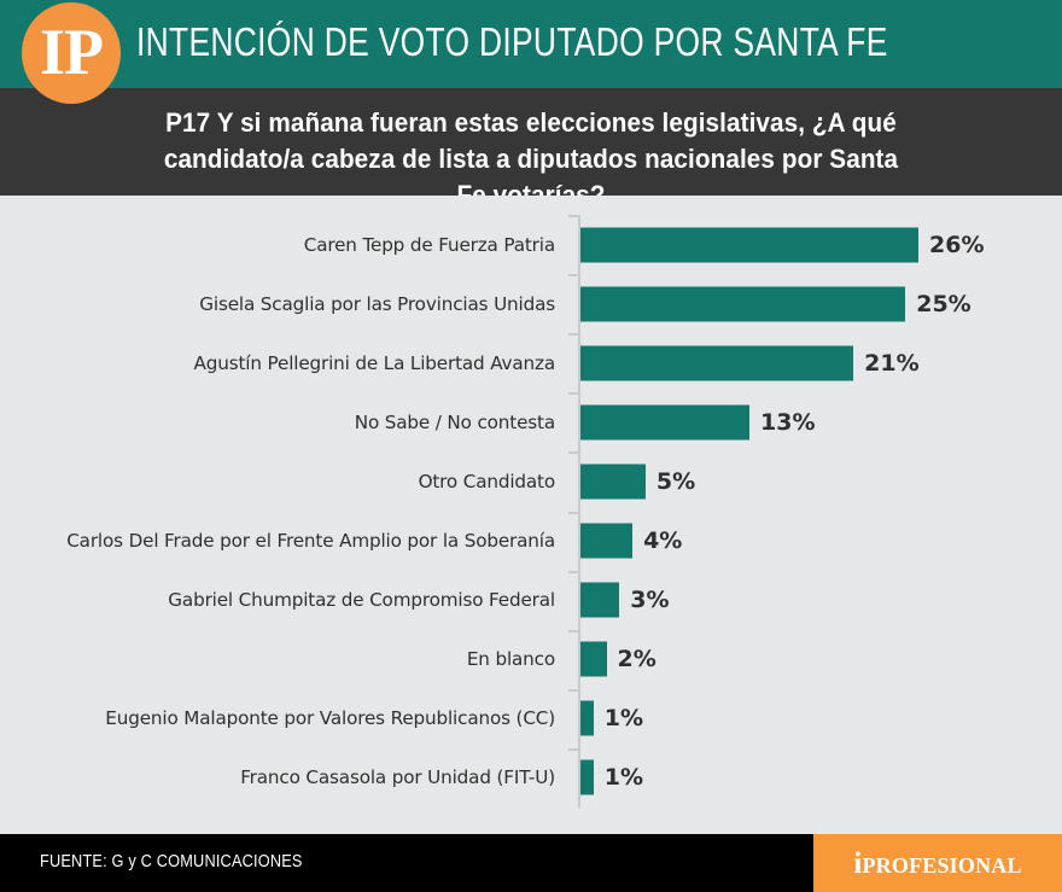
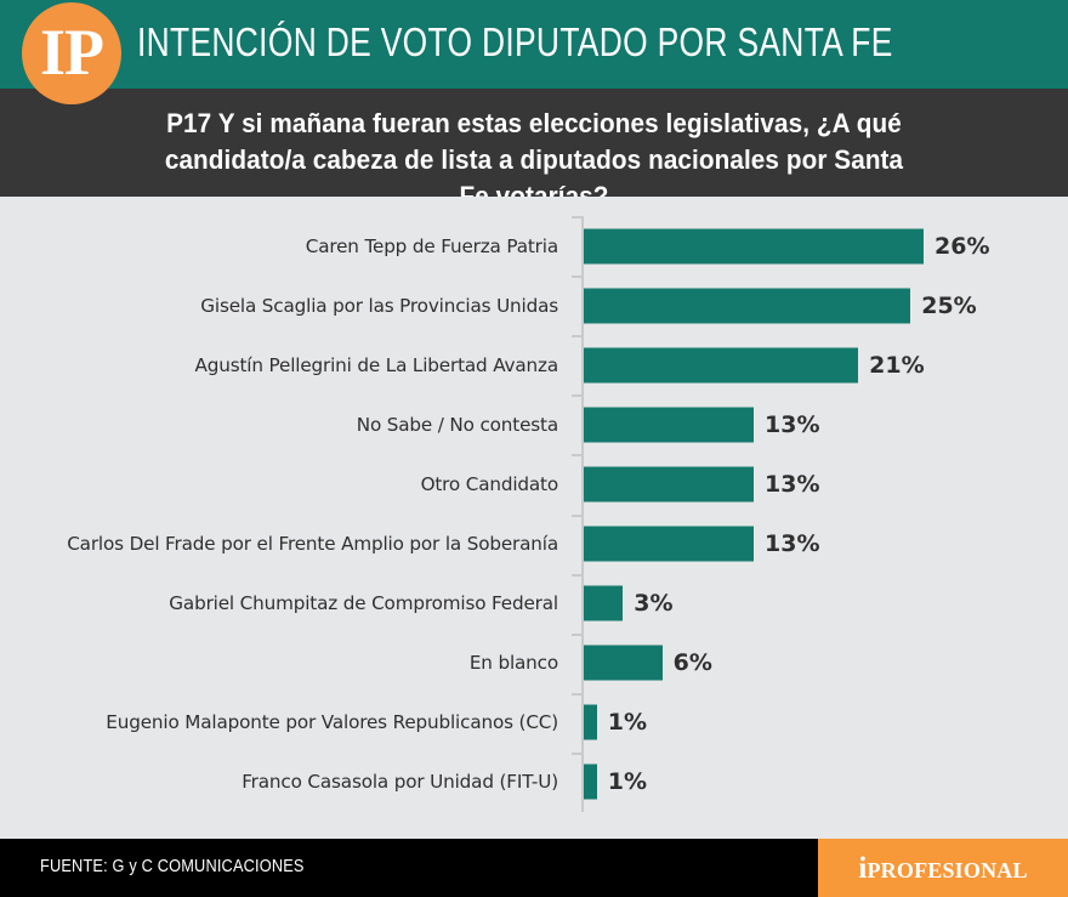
Otro Candidato: 5% -> 13%
Carlos Del Frade por el Frente Amplio por la Soberanía: 4% -> 13%
En blanco: 2% -> 6%
